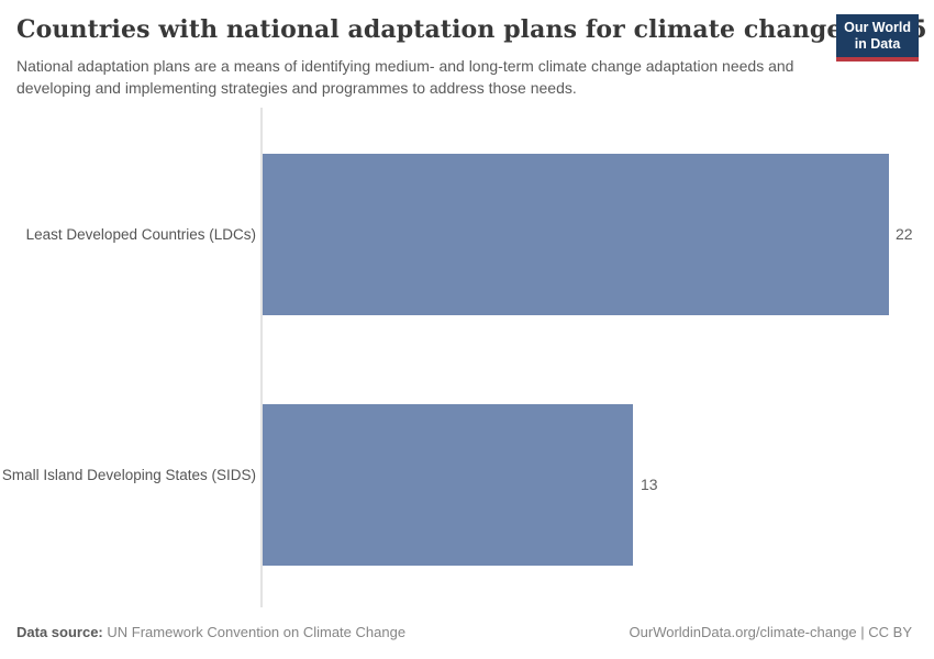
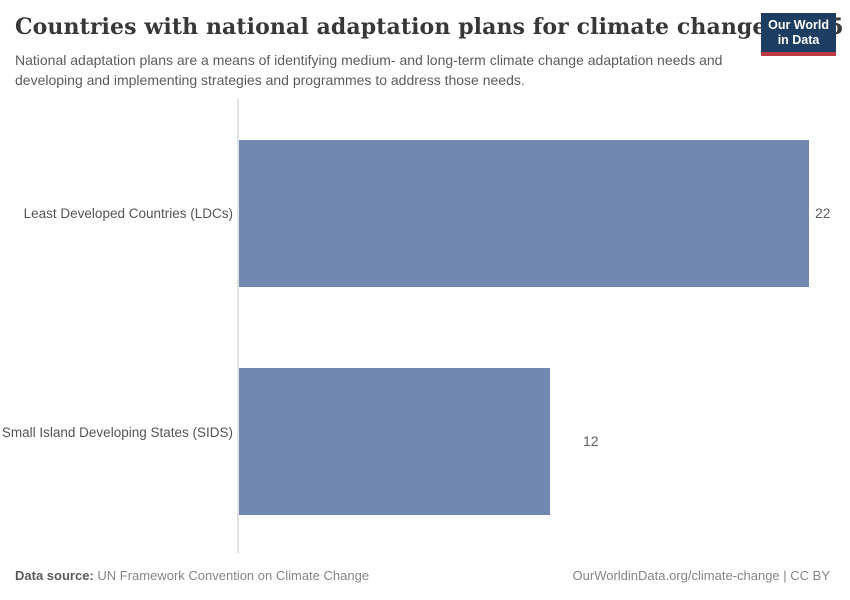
Small Island Developing States (SIDS): 13 -> 12
